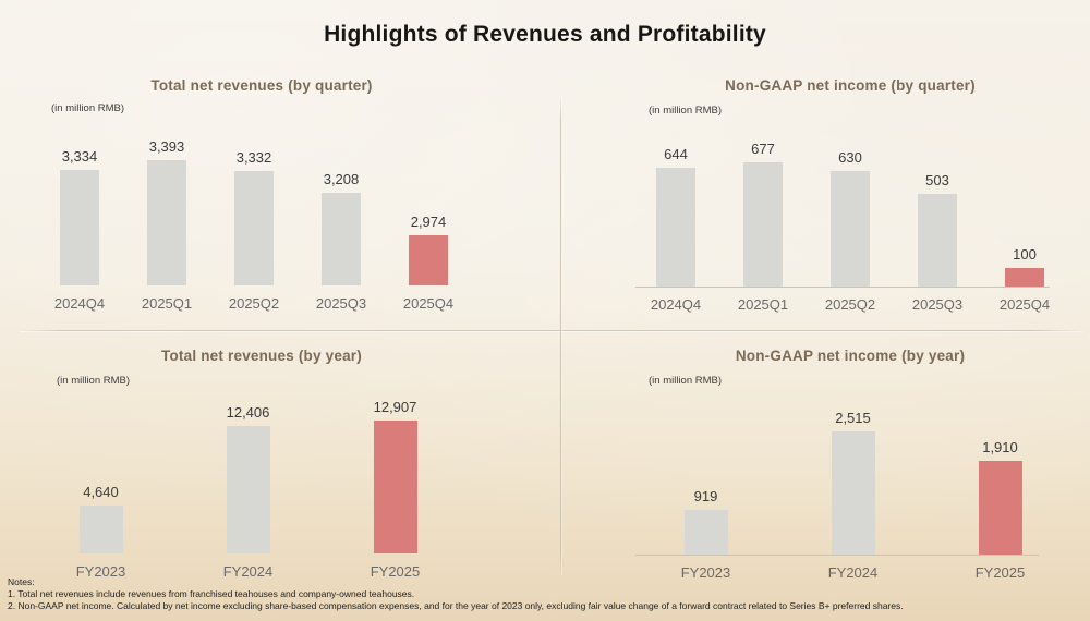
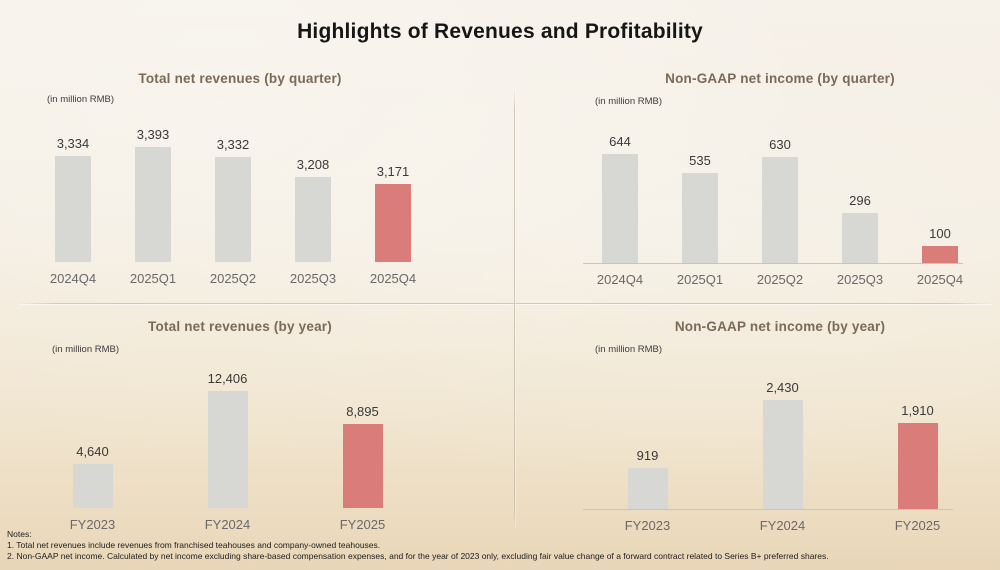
Total net revenues (by quarter)/2025Q4: 2,974 -> 3,171
Non-GAAP net income (by quarter)/2025Q1: 677 -> 535
Non-GAAP net income (by quarter)/2025Q3: 503 -> 296
Total net revenues (by year)/FY2025: 12,907 -> 8,895
Non-GAAP net income (by year)/FY2024: 2,515 -> 2,430
